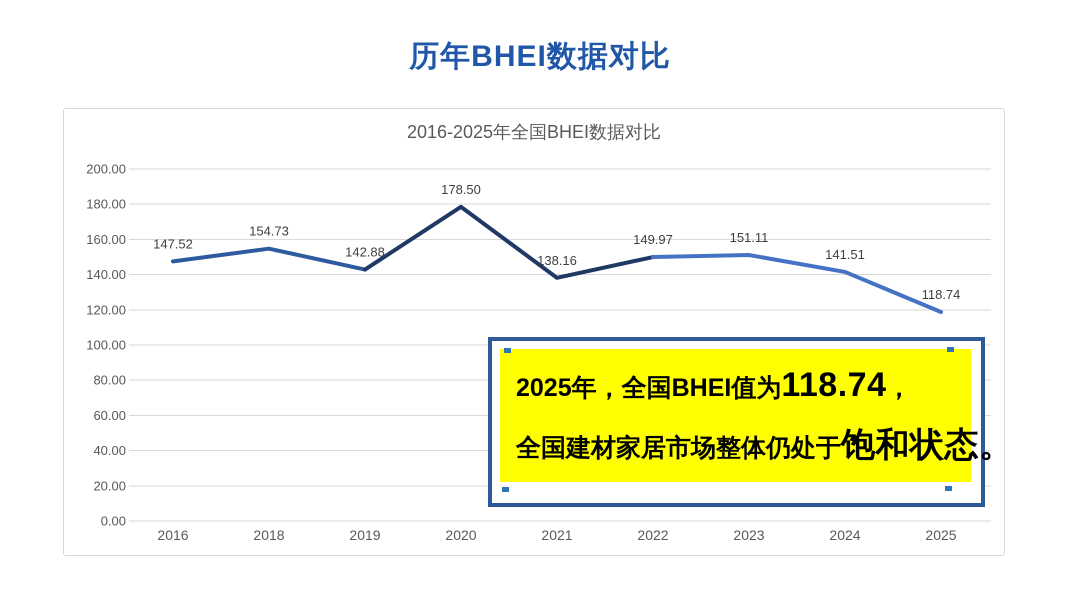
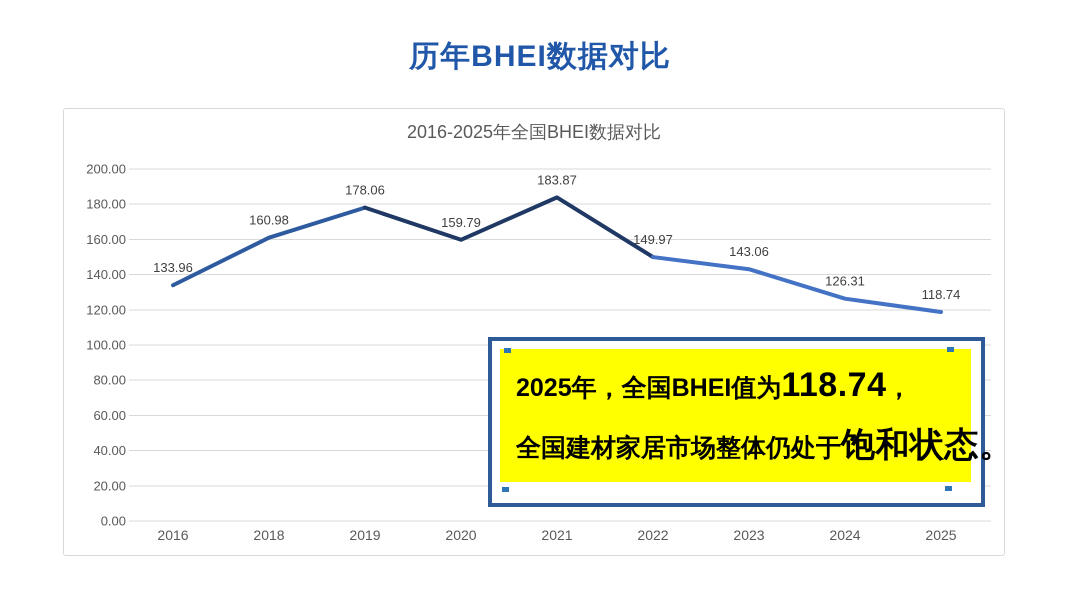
2016: 147.52 -> 133.96
2018: 154.73 -> 160.98
2019: 142.88 -> 178.06
2020: 178.50 -> 159.79
2021: 138.16 -> 183.87
2023: 151.11 -> 143.06
2024: 141.51 -> 126.31
